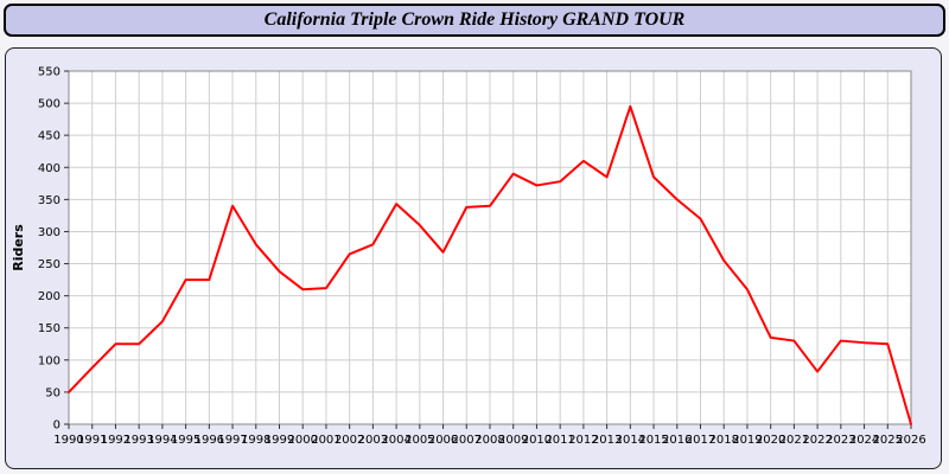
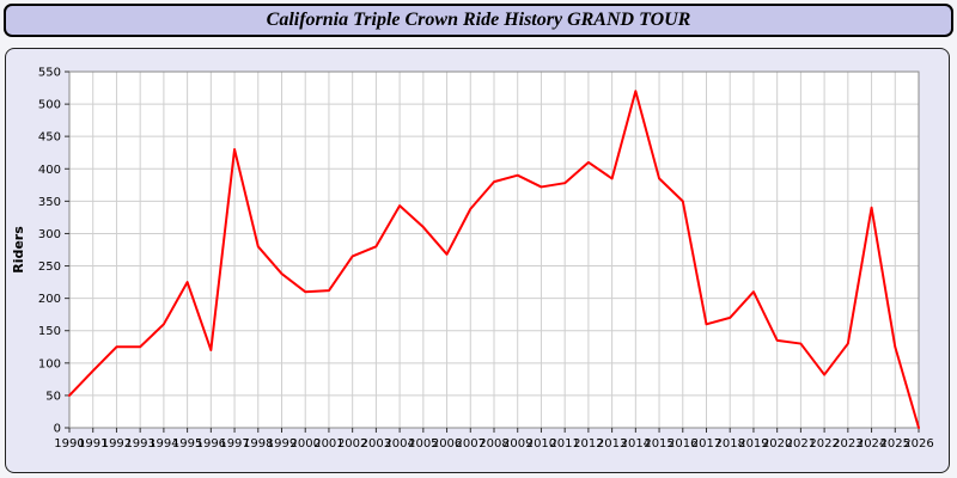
1996: 220 -> 120
1997: 340 -> 430
2008: 340 -> 380
2014: 500 -> 520
2017: 320 -> 160
2018: 260 -> 170
2024: 130 -> 340
